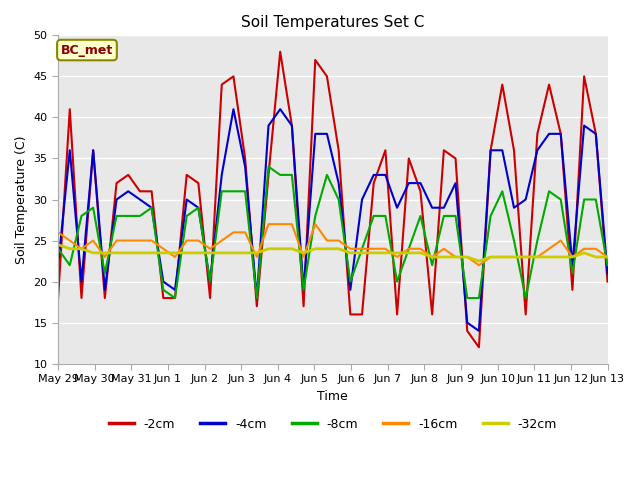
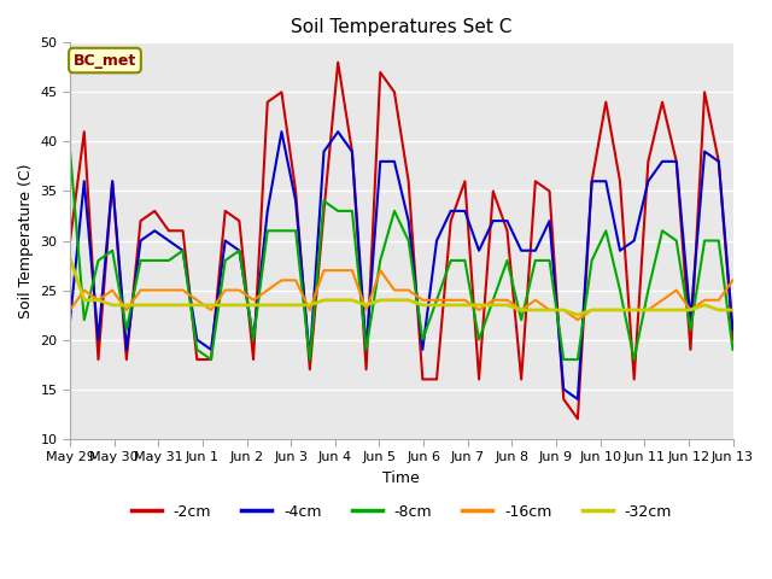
-2cm/May 29: 18 -> 30
-8cm/May 29: 24 -> 39
-16cm/May 29: 26 -> 23
-32cm/May 29: 24.5 -> 28.2
-8cm/Jun 13: 22 -> 19
-16cm/Jun 13: 23 -> 26
